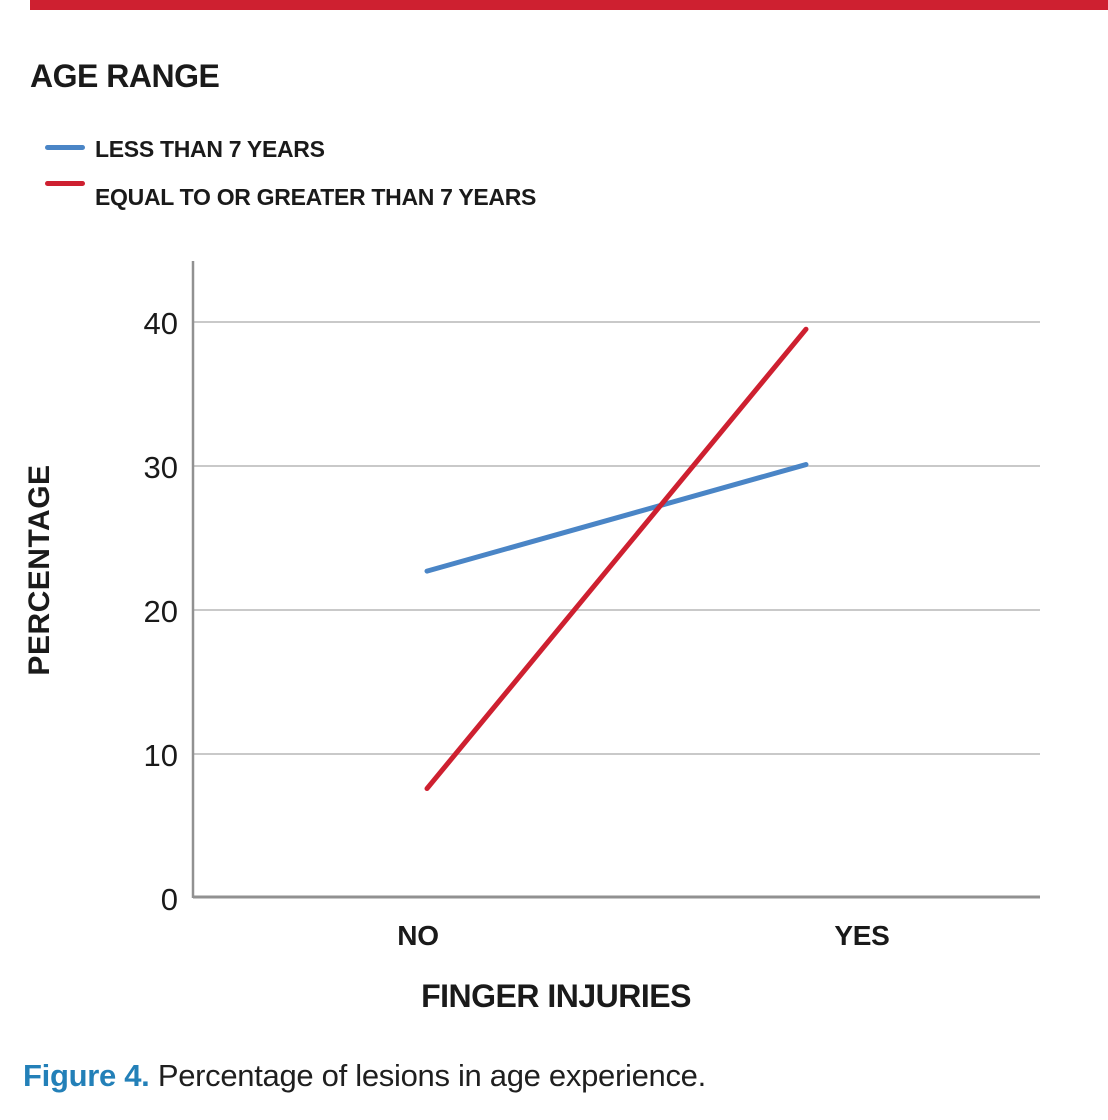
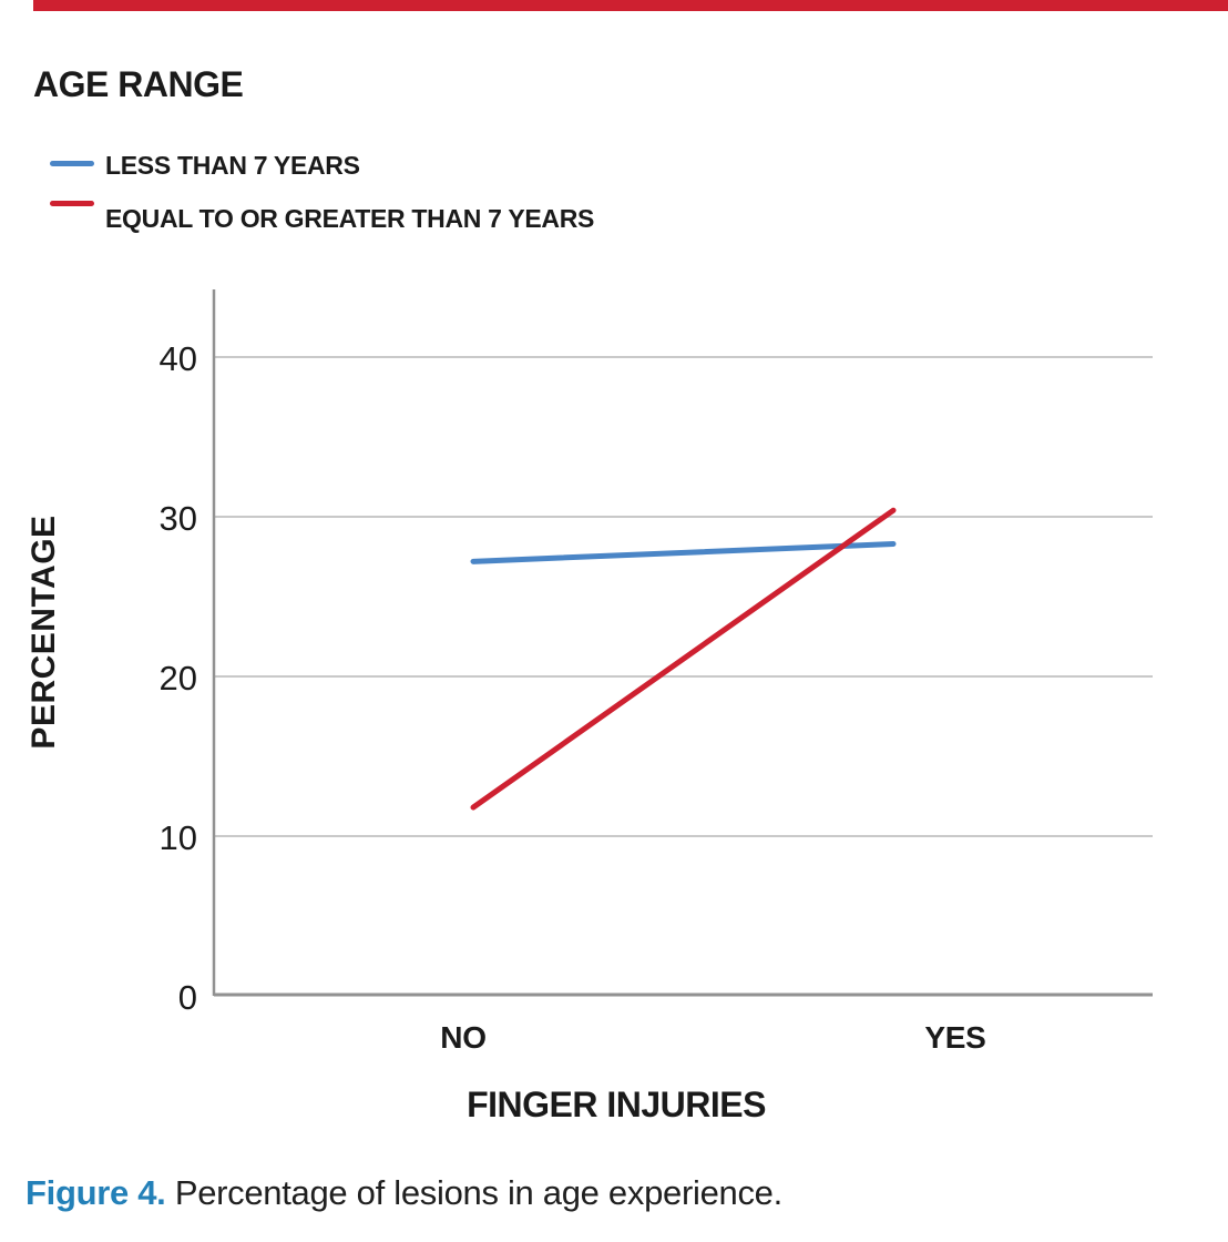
LESS THAN 7 YEARS/NO: 22.7 -> 27.2
EQUAL TO OR GREATER THAN 7 YEARS/NO: 7.6 -> 11.8
LESS THAN 7 YEARS/YES: 30.1 -> 28.3
EQUAL TO OR GREATER THAN 7 YEARS/YES: 39.5 -> 30.4
